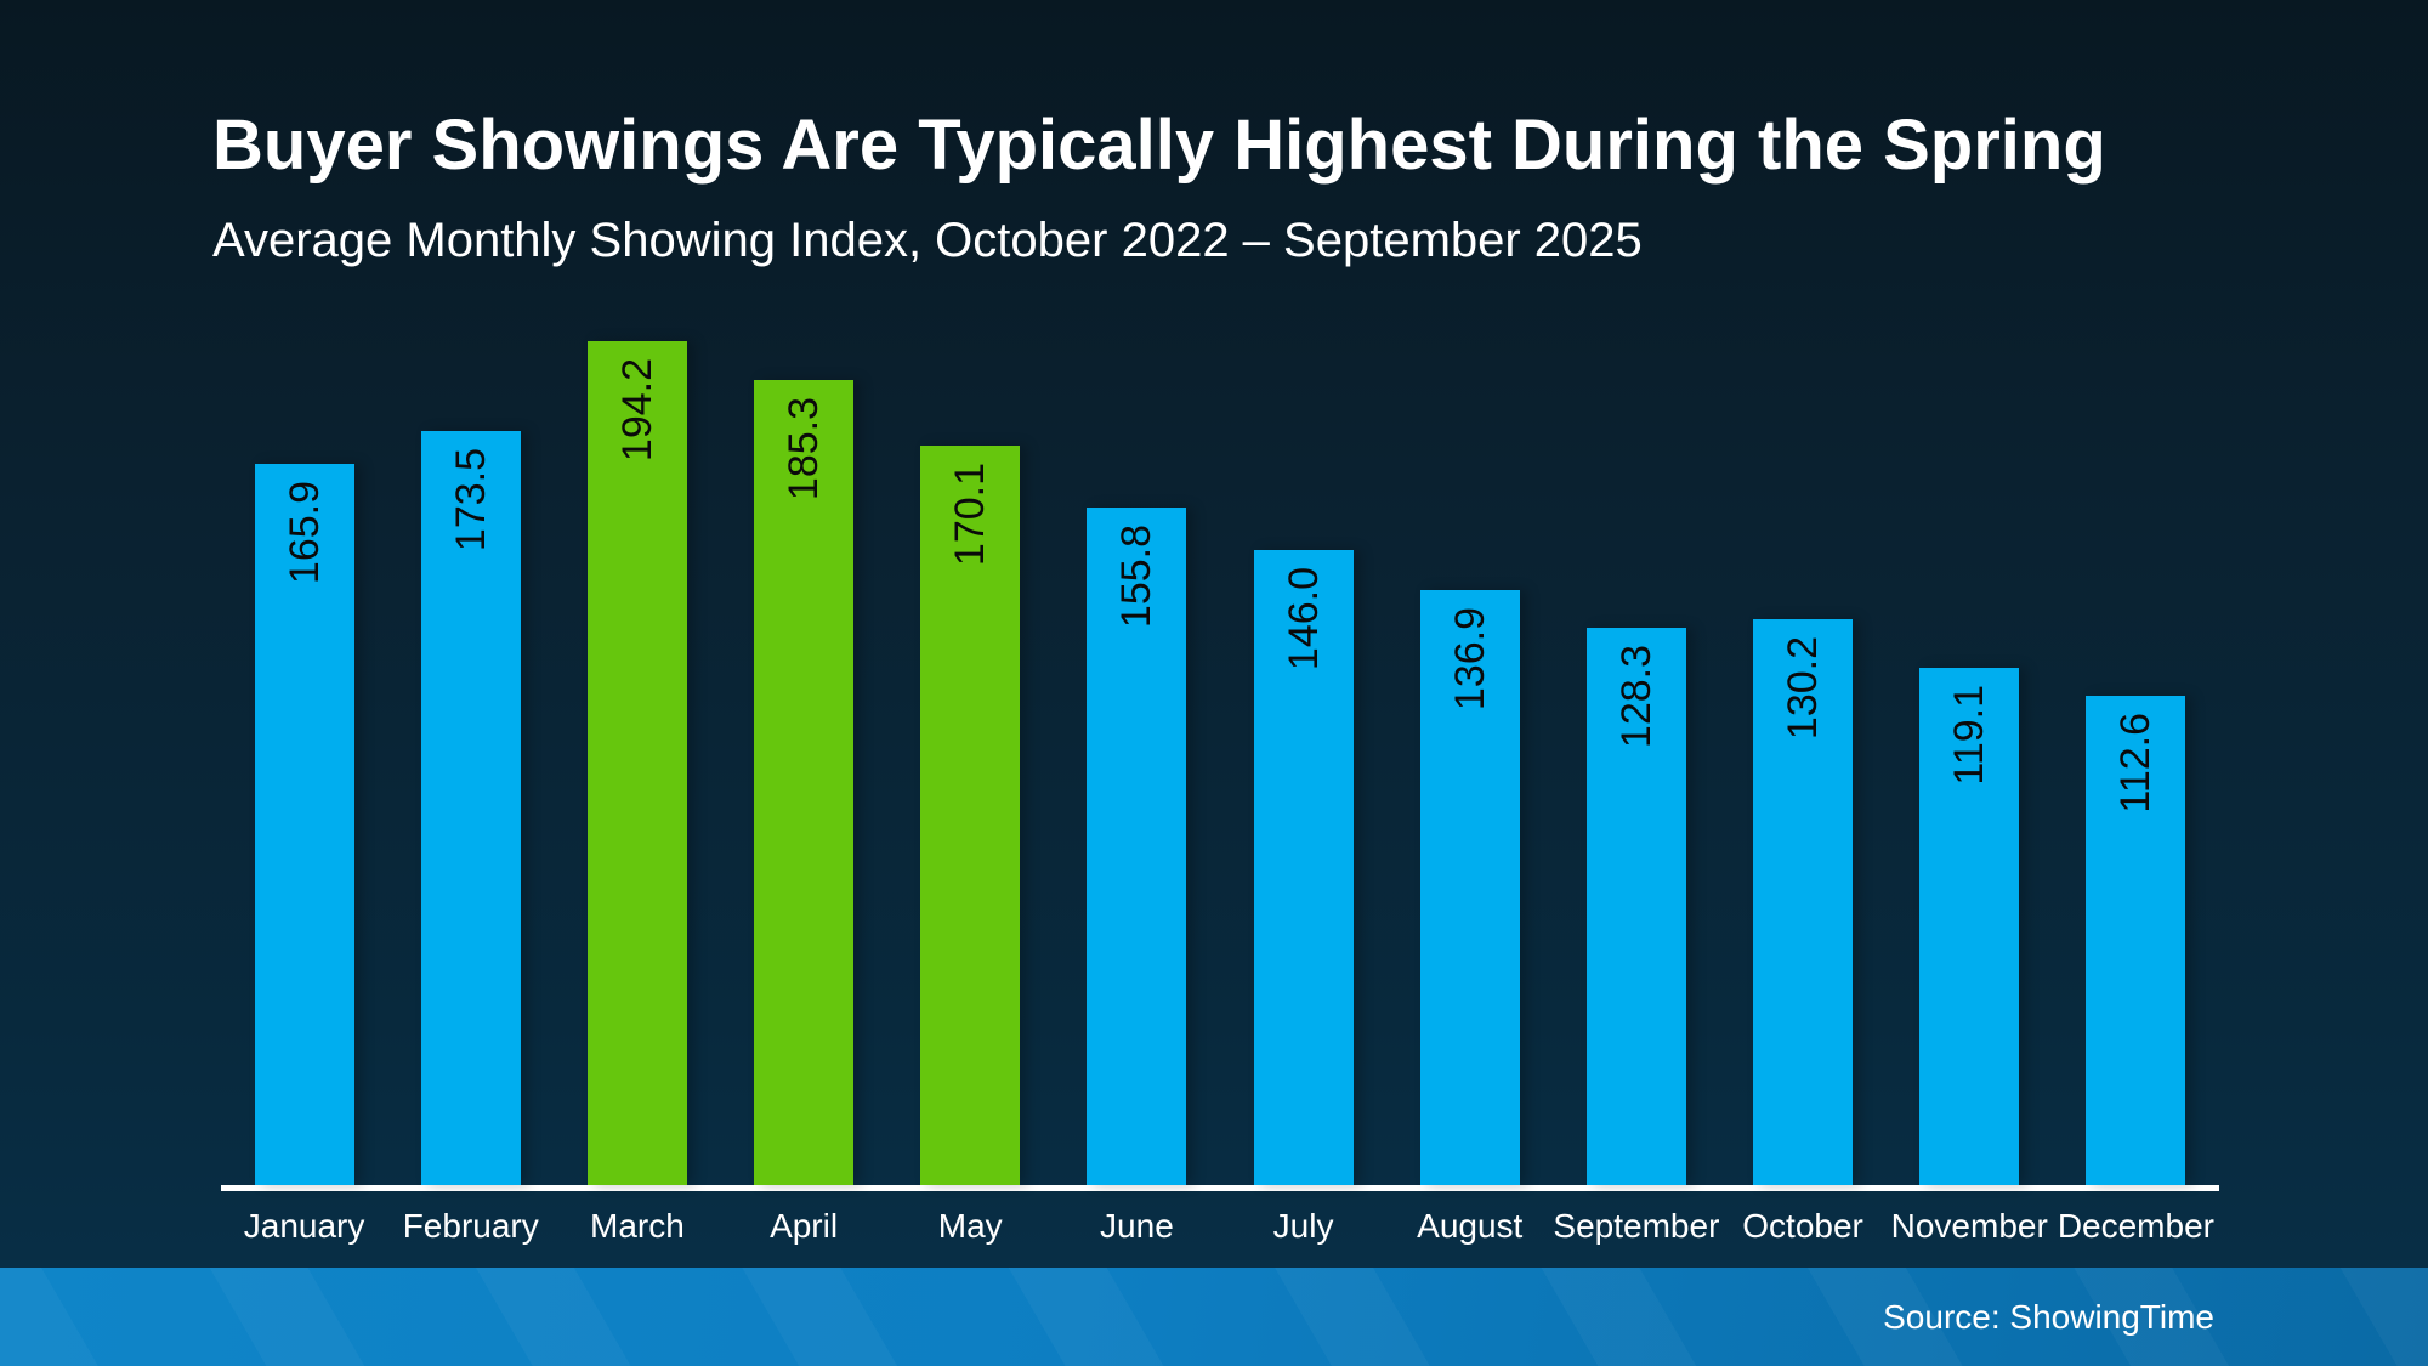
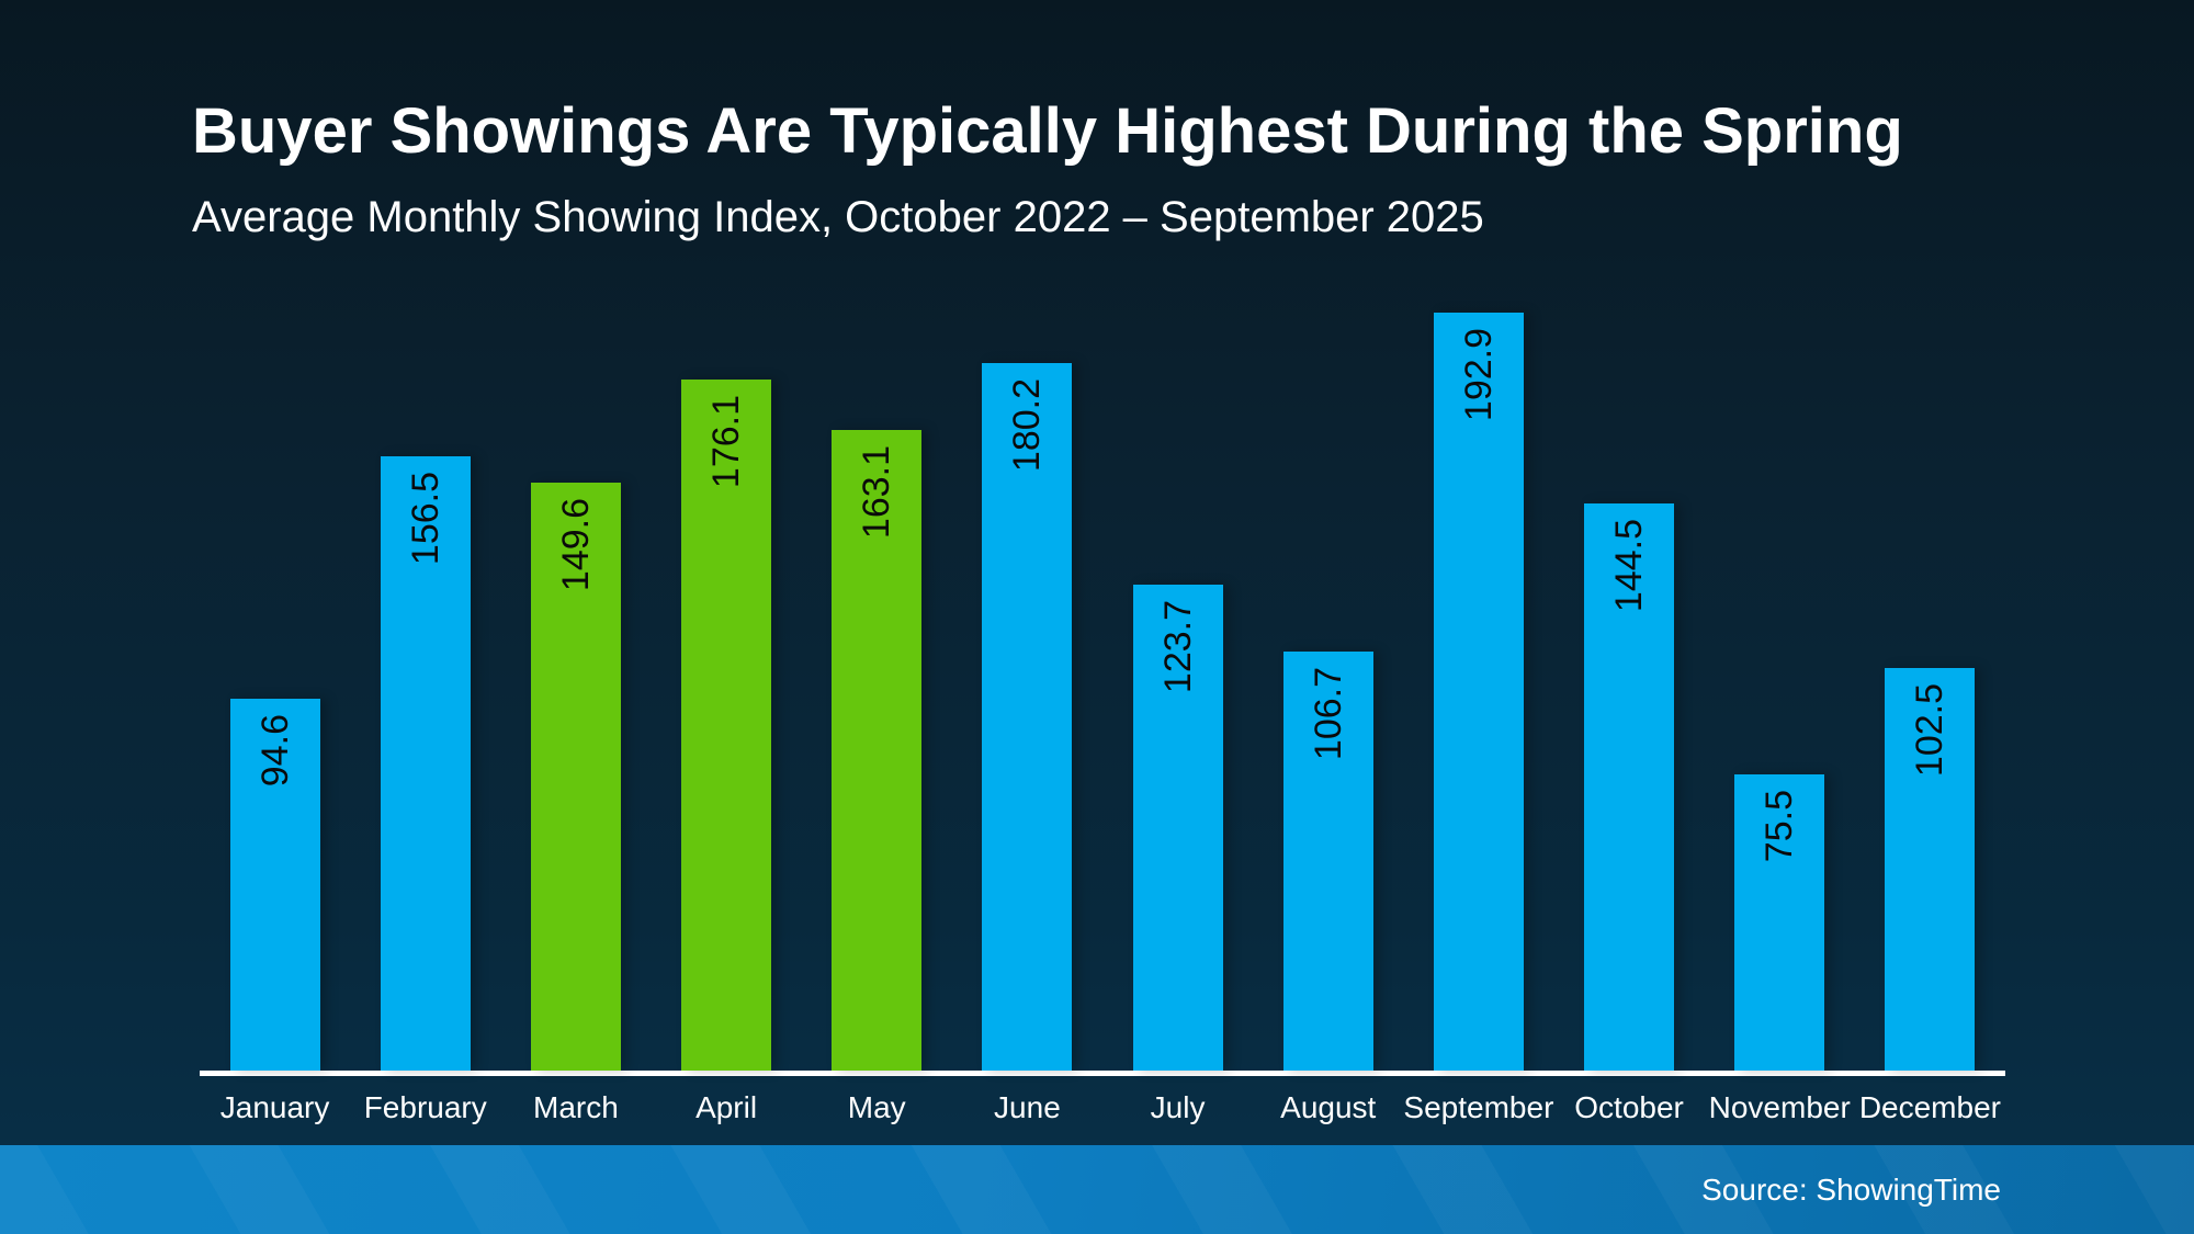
January: 165.9 -> 94.6
February: 173.5 -> 156.5
March: 194.2 -> 149.6
April: 185.3 -> 176.1
May: 170.1 -> 163.1
June: 155.8 -> 180.2
July: 146.0 -> 123.7
August: 136.9 -> 106.7
September: 128.3 -> 192.9
October: 130.2 -> 144.5
November: 119.1 -> 75.5
December: 112.6 -> 102.5
